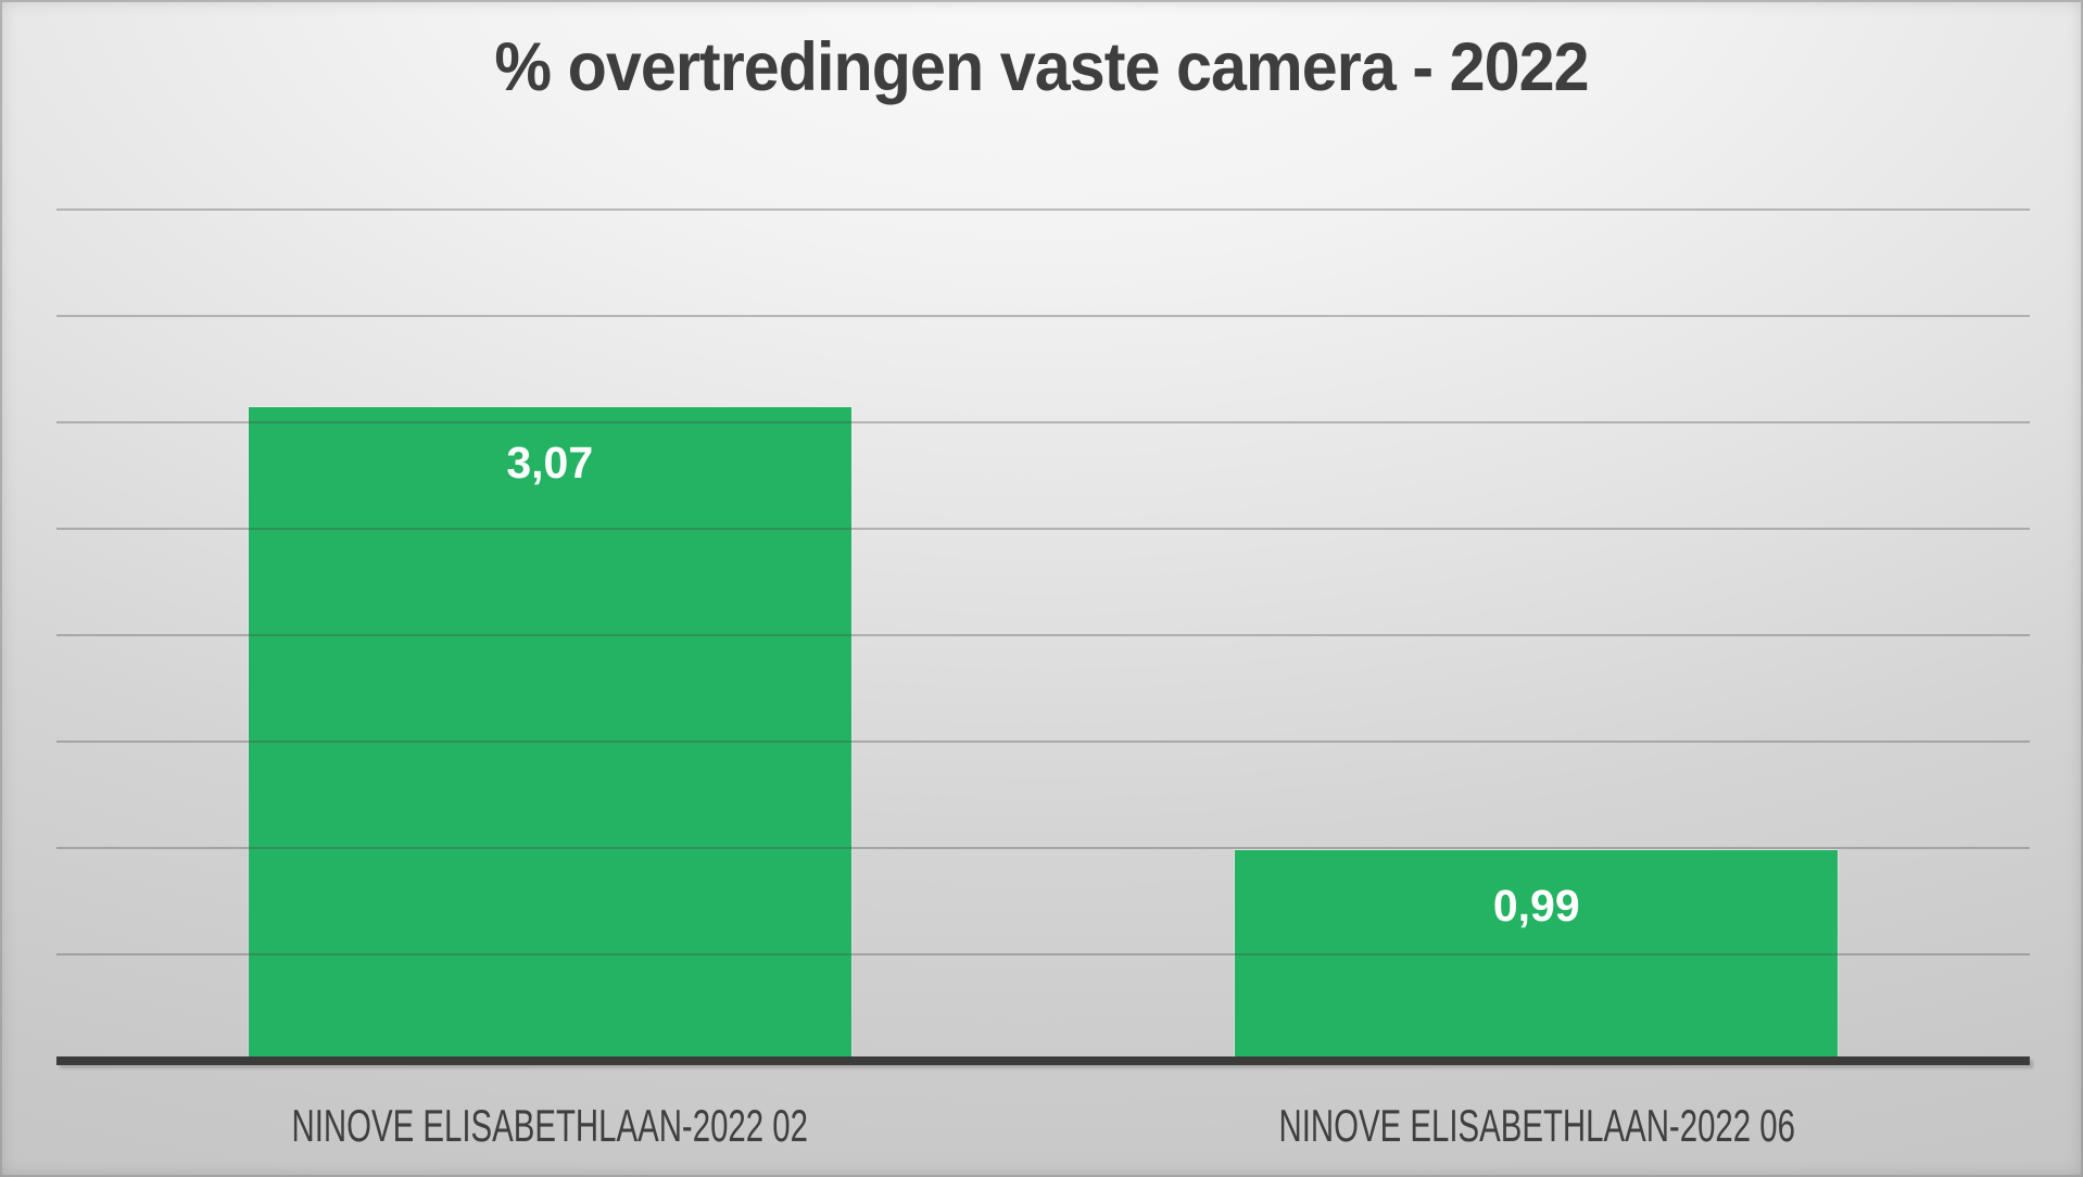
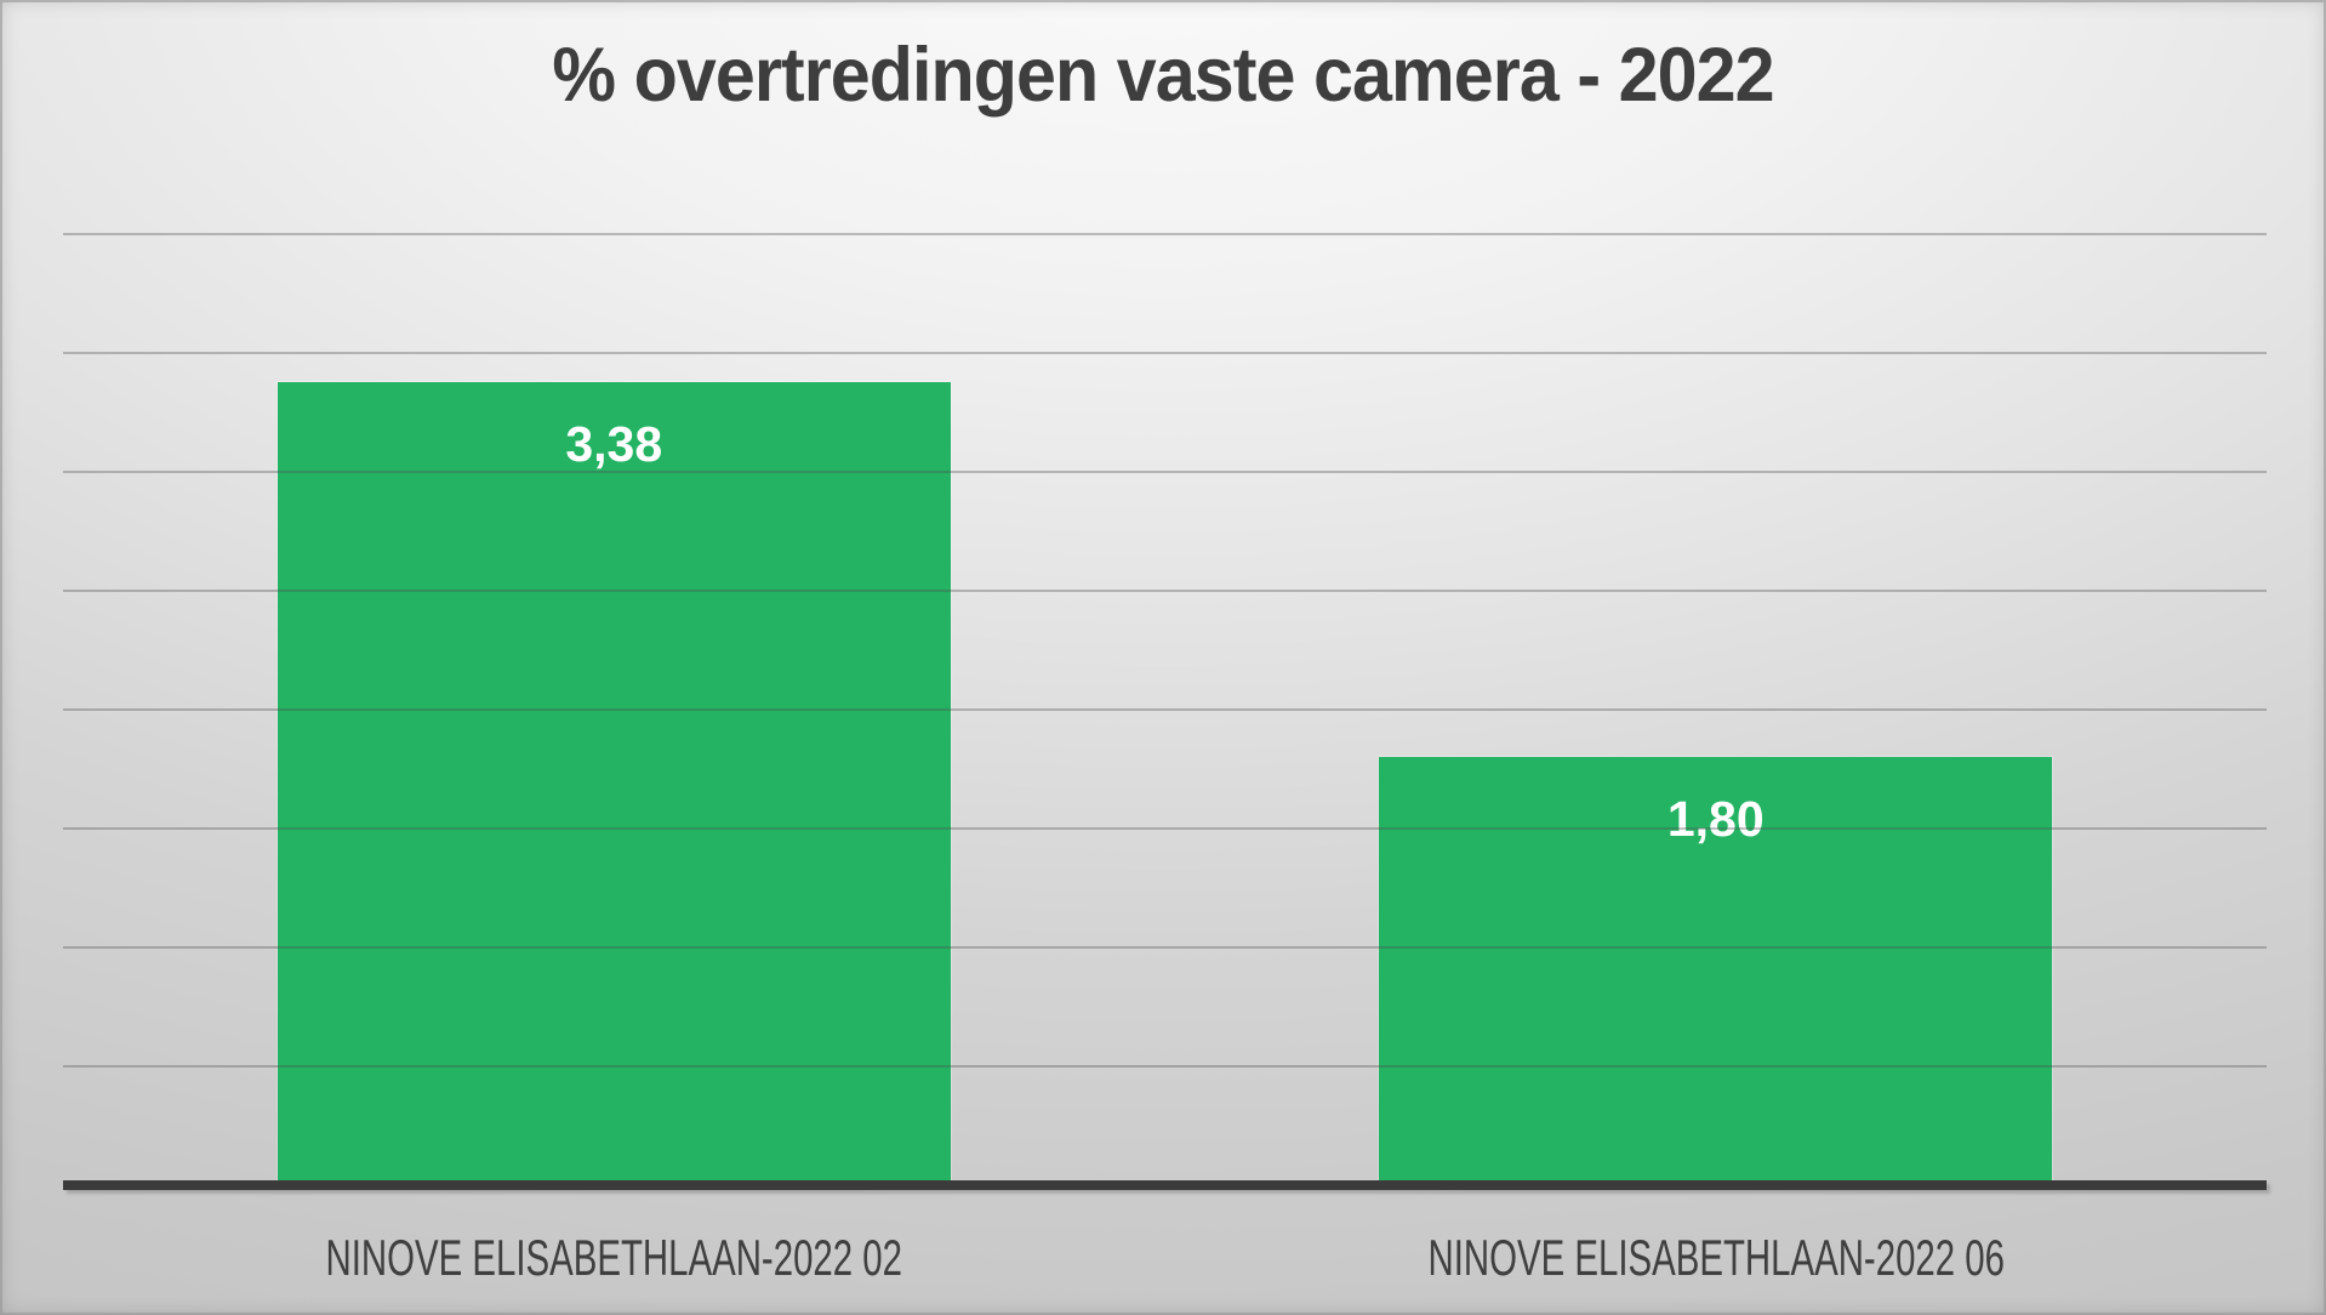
NINOVE ELISABETHLAAN-2022 02: 3,07 -> 3,38
NINOVE ELISABETHLAAN-2022 06: 0,99 -> 1,80
